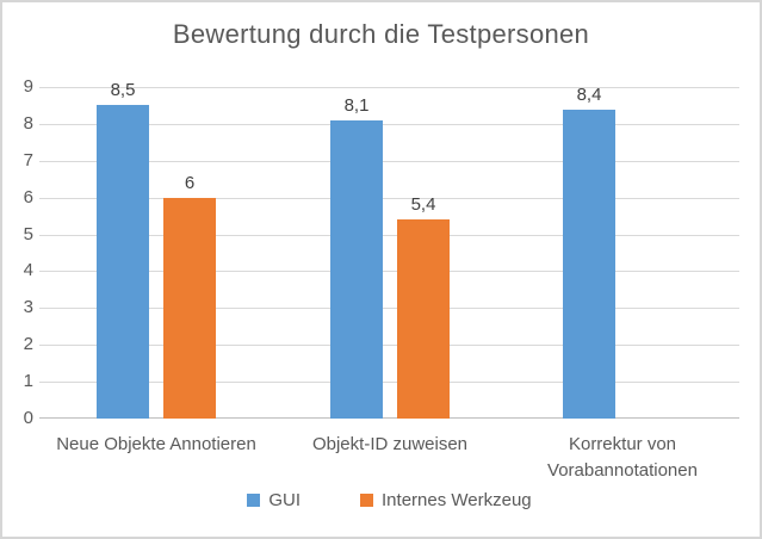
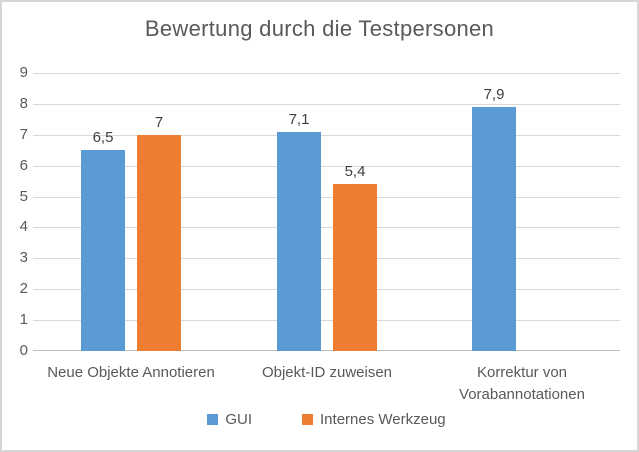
GUI/Neue Objekte Annotieren: 8,5 -> 6,5
Internes Werkzeug/Neue Objekte Annotieren: 6 -> 7
GUI/Objekt-ID zuweisen: 8,1 -> 7,1
GUI/Korrektur von Vorabannotationen: 8,4 -> 7,9
